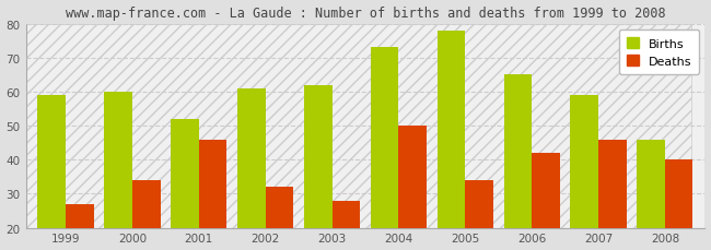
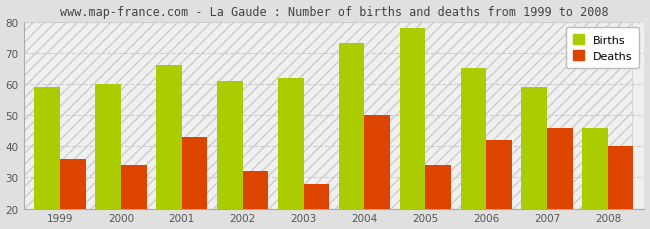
Deaths/1999: 27 -> 36
Births/2001: 52 -> 66
Deaths/2001: 46 -> 43
